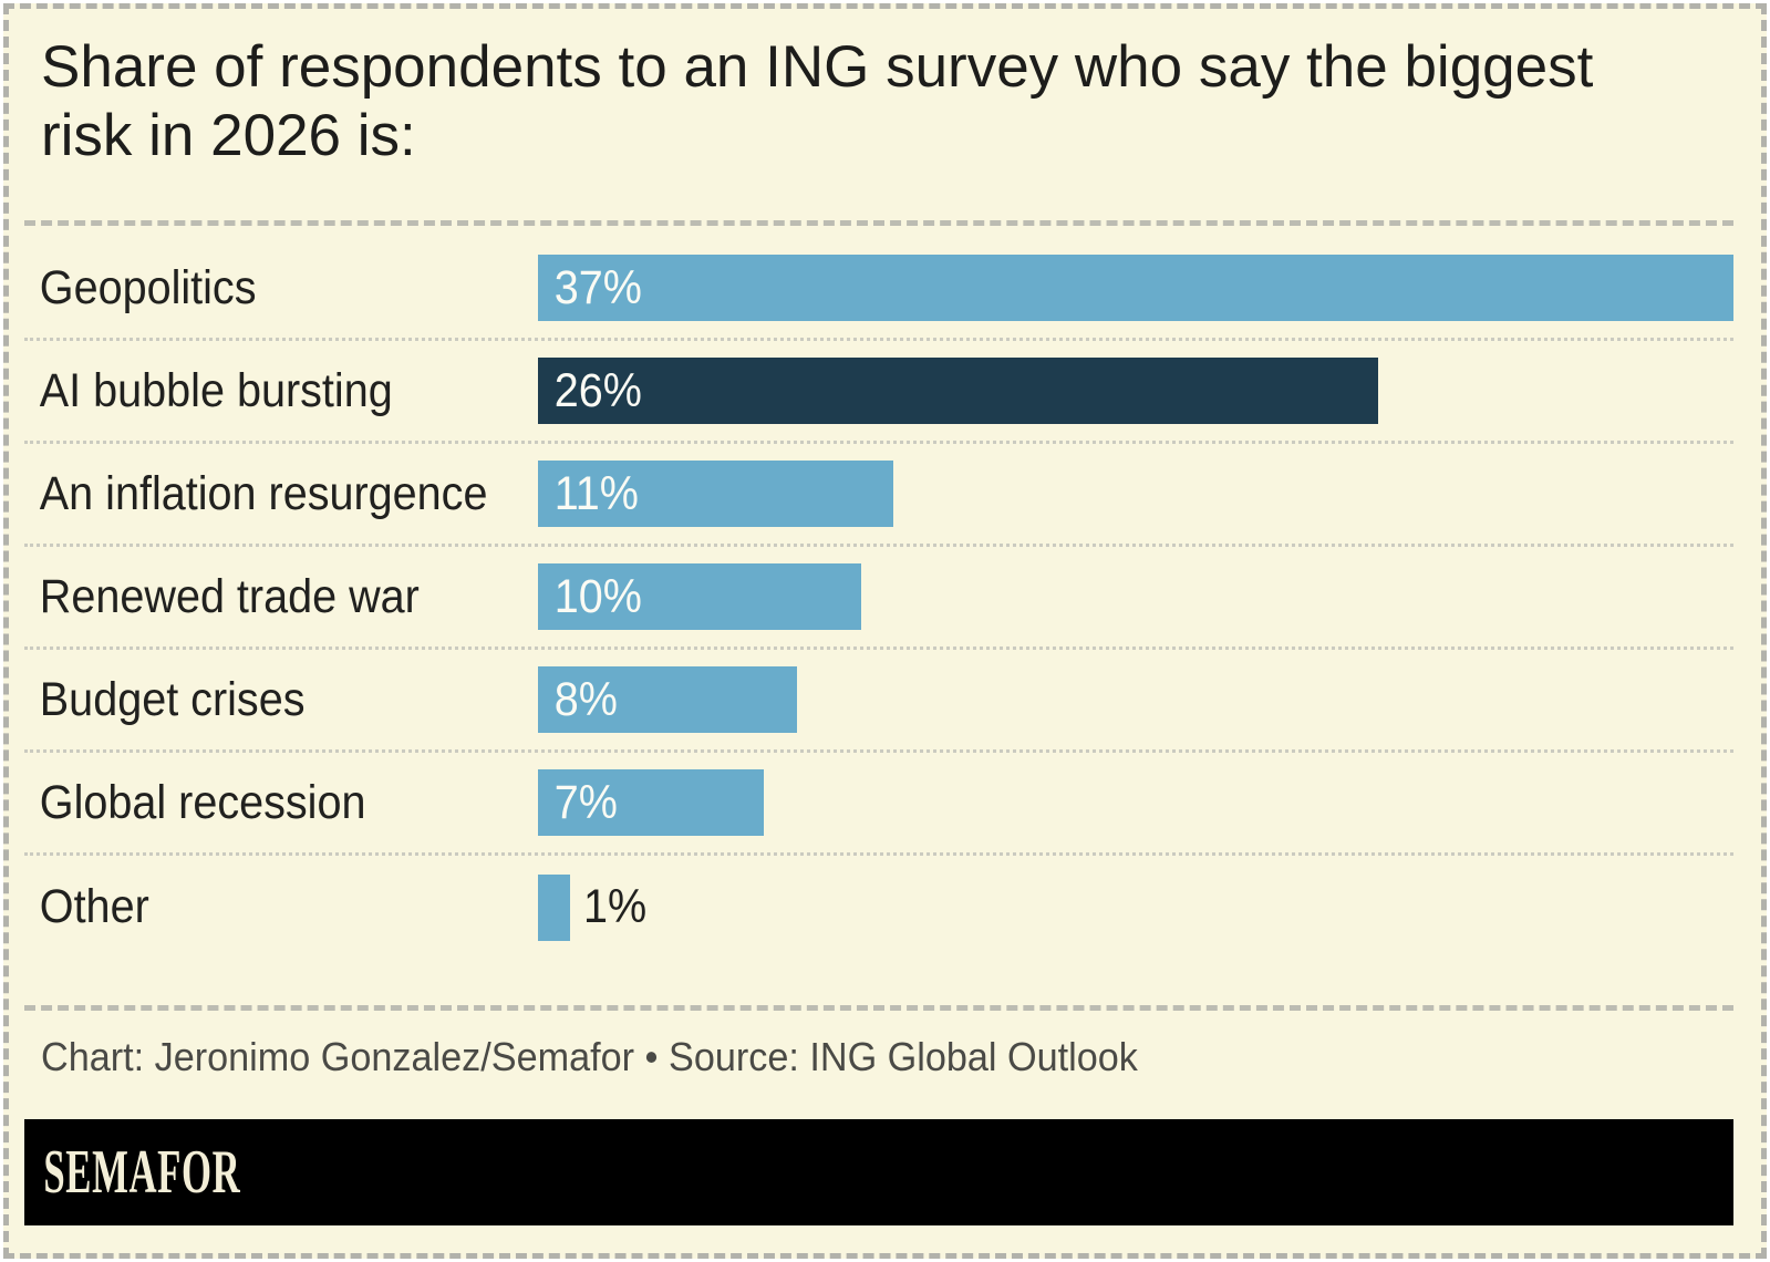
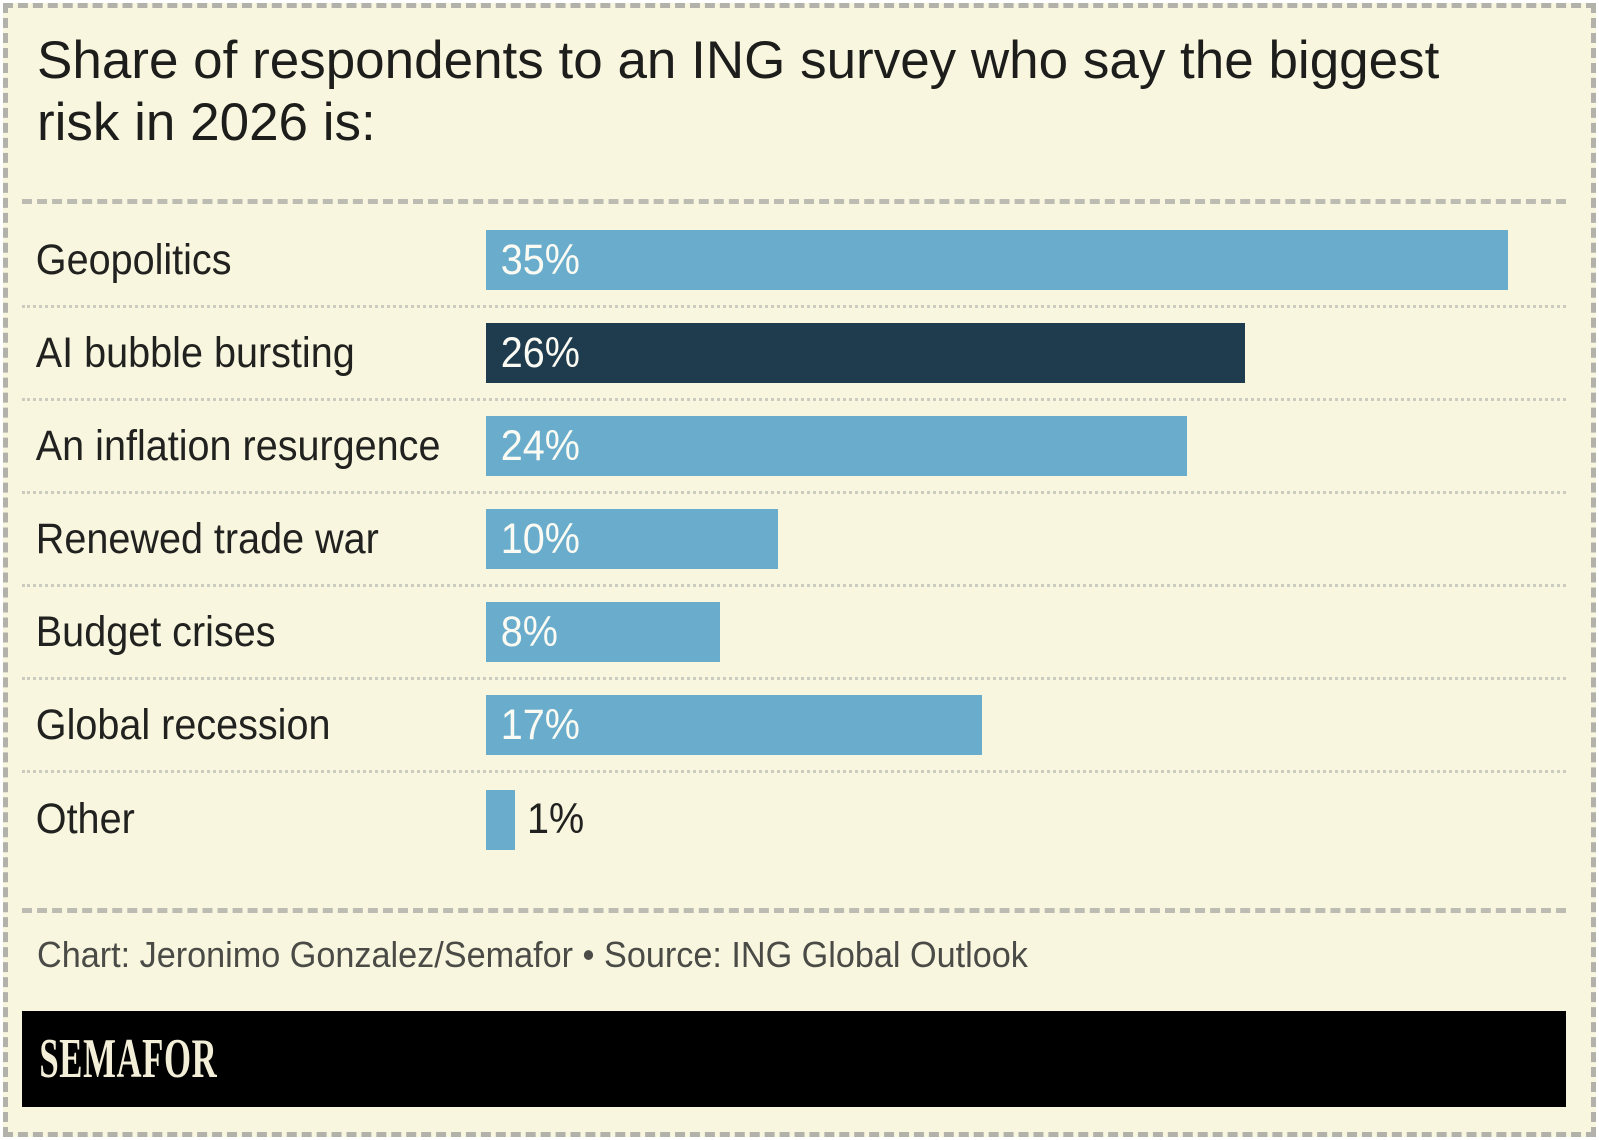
Geopolitics: 37% -> 35%
An inflation resurgence: 11% -> 24%
Global recession: 7% -> 17%
